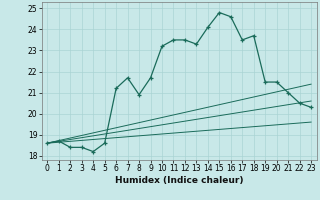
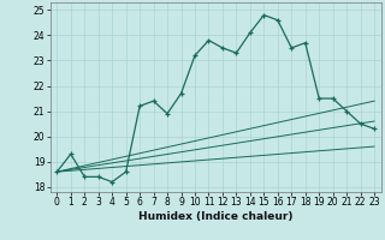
1: 18.7 -> 19.3
7: 21.7 -> 21.4
11: 23.5 -> 23.8
